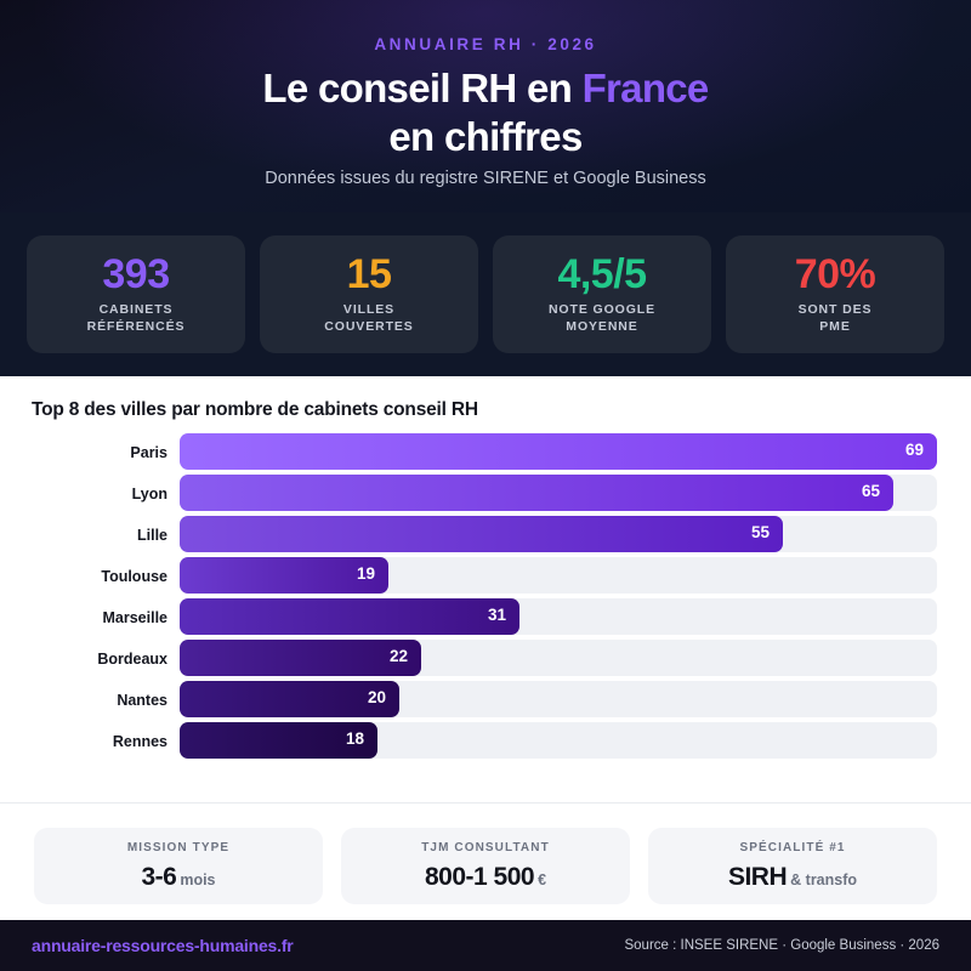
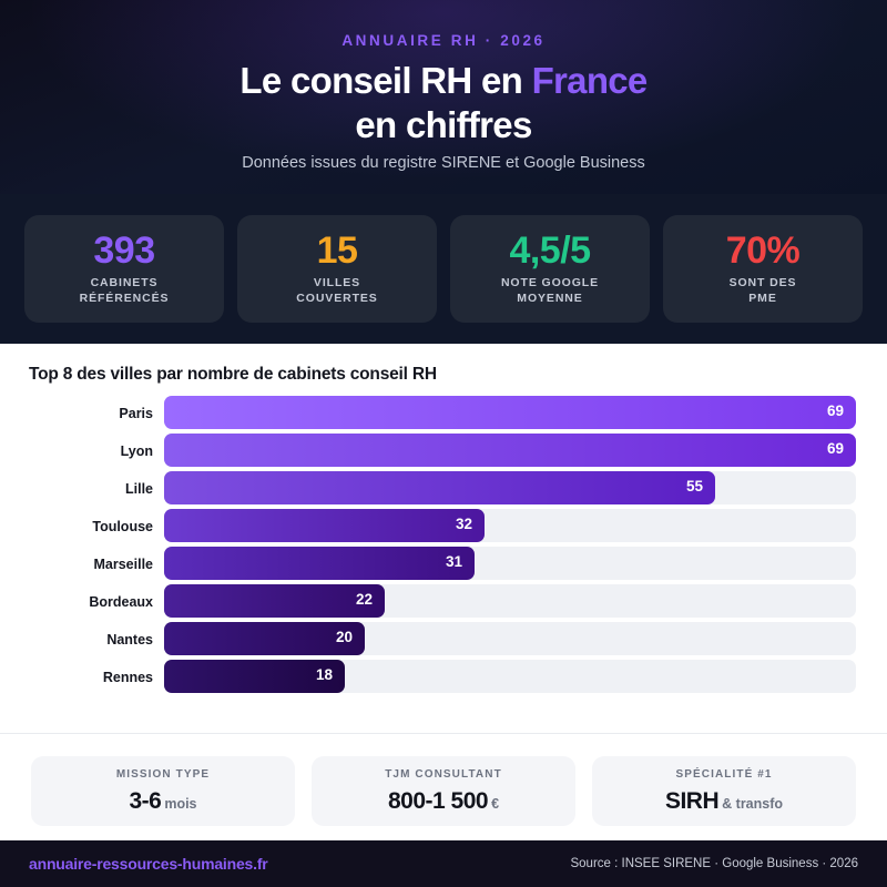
Lyon: 65 -> 69
Toulouse: 19 -> 32
